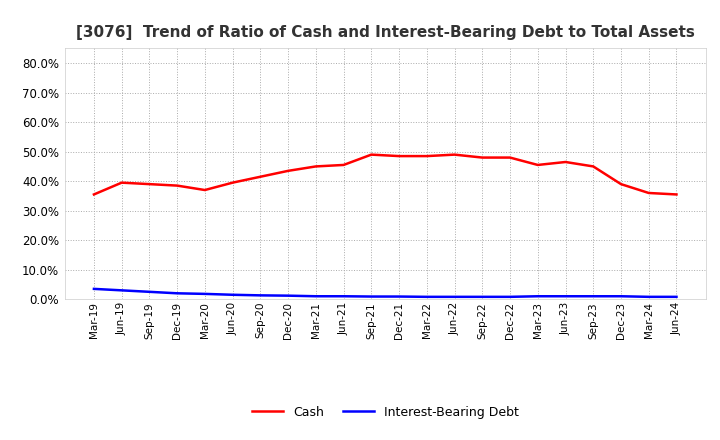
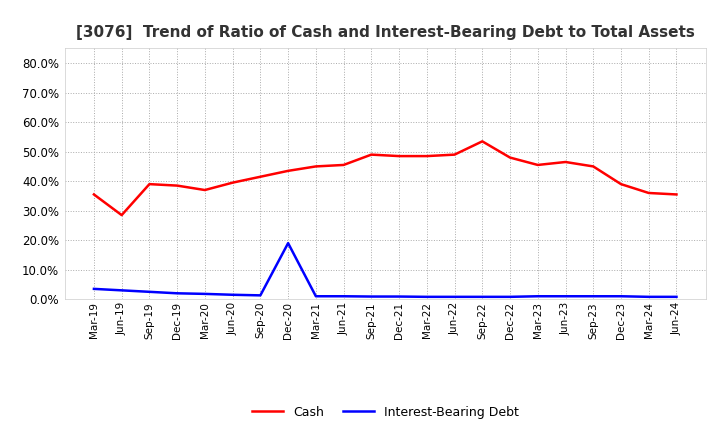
Cash/Jun-19: 39.5% -> 28.5%
Interest-Bearing Debt/Dec-20: 1.2% -> 19.0%
Cash/Sep-22: 48.0% -> 53.5%
